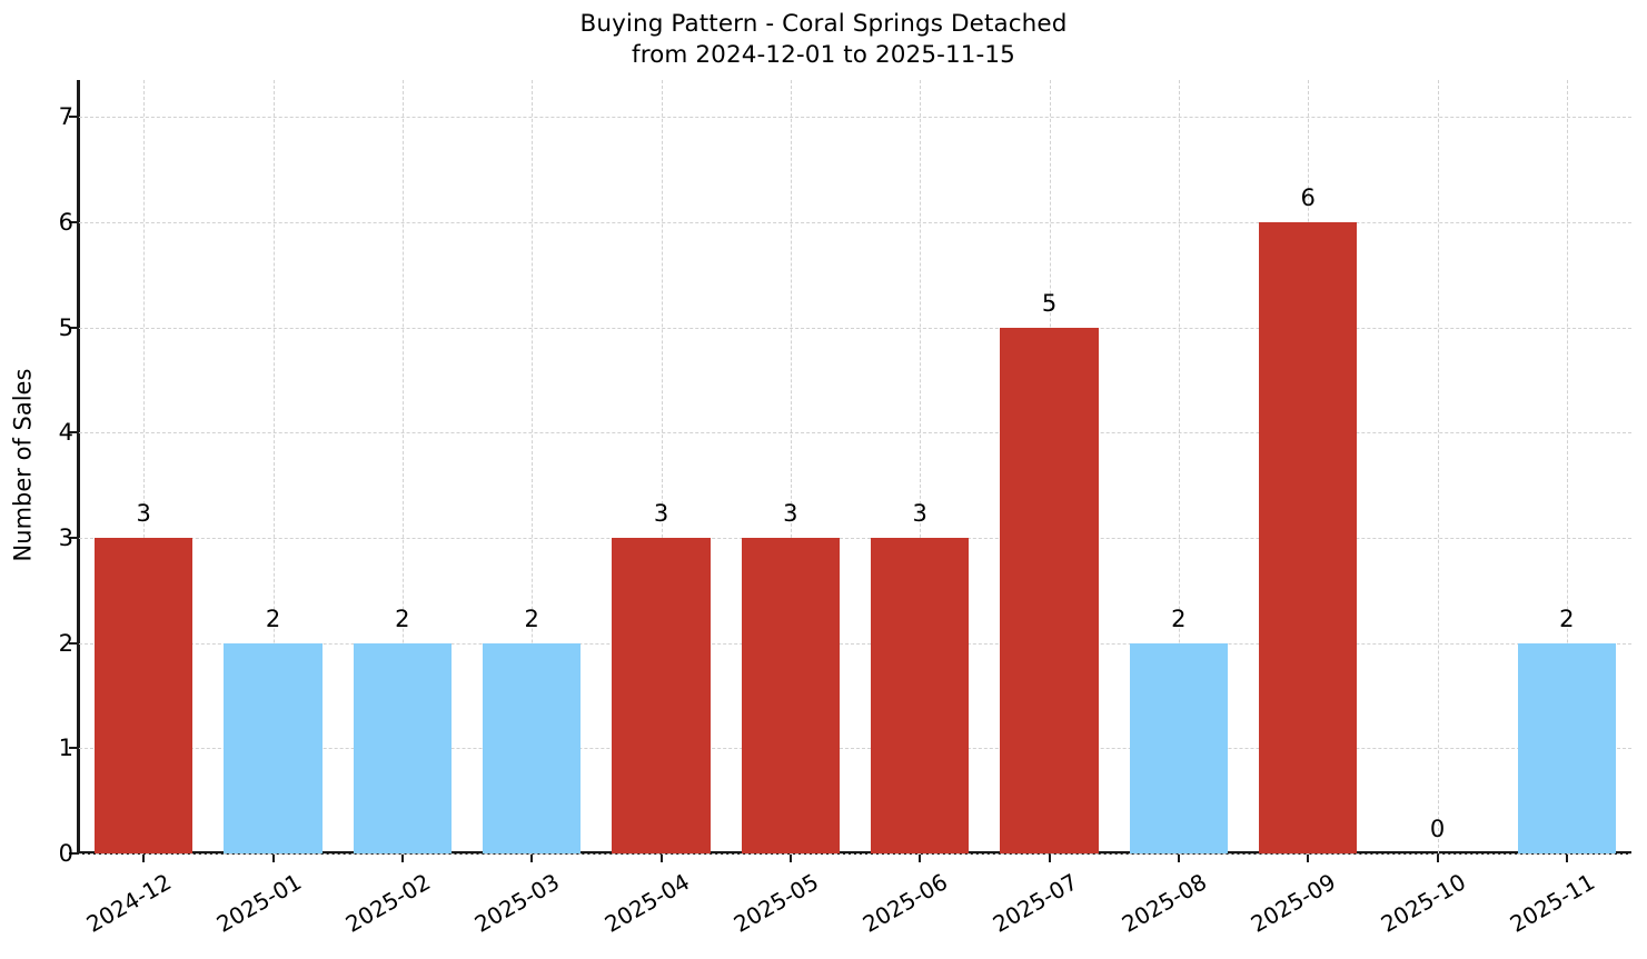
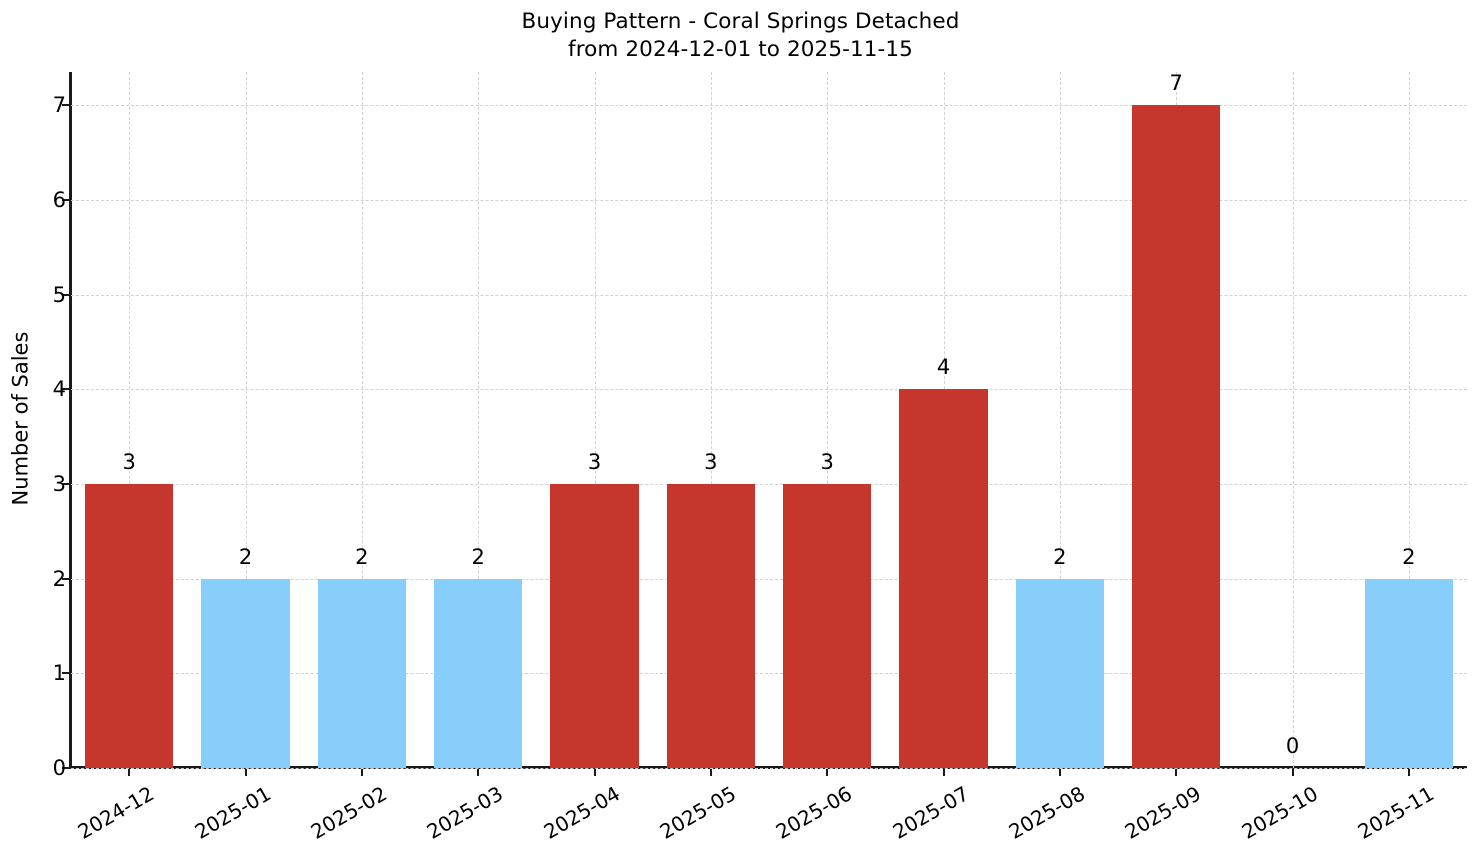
2025-07: 5 -> 4
2025-09: 6 -> 7
